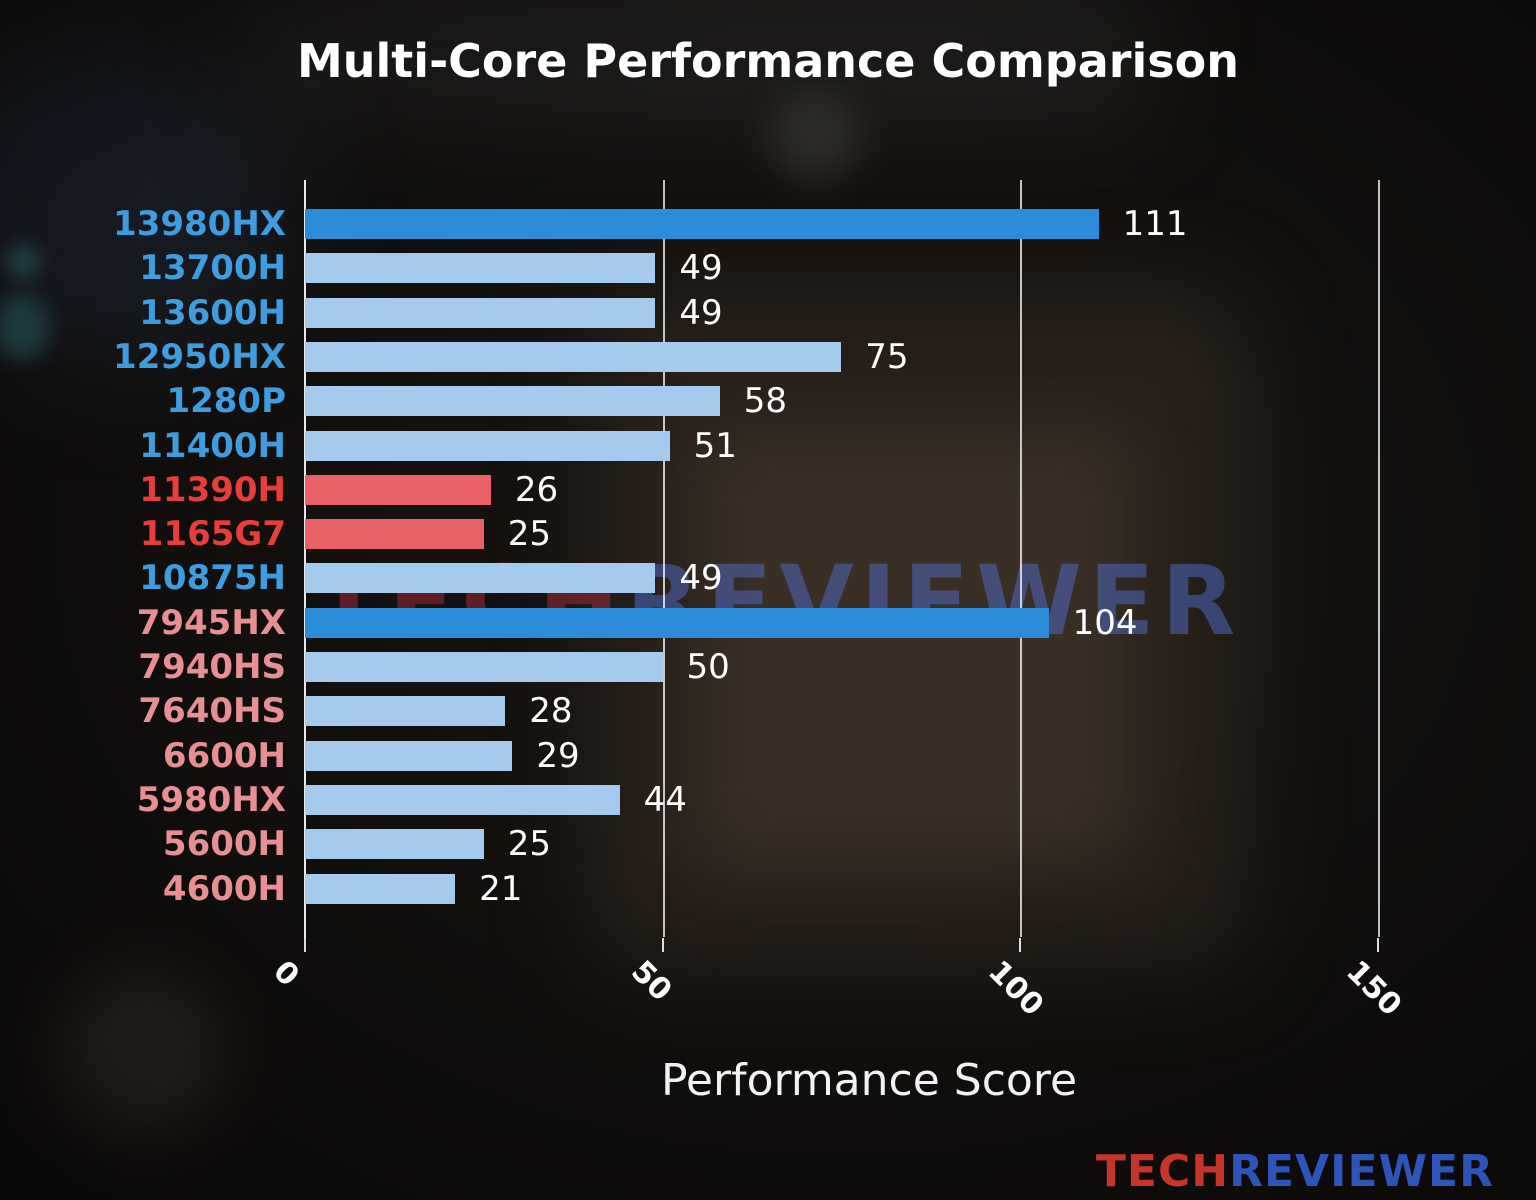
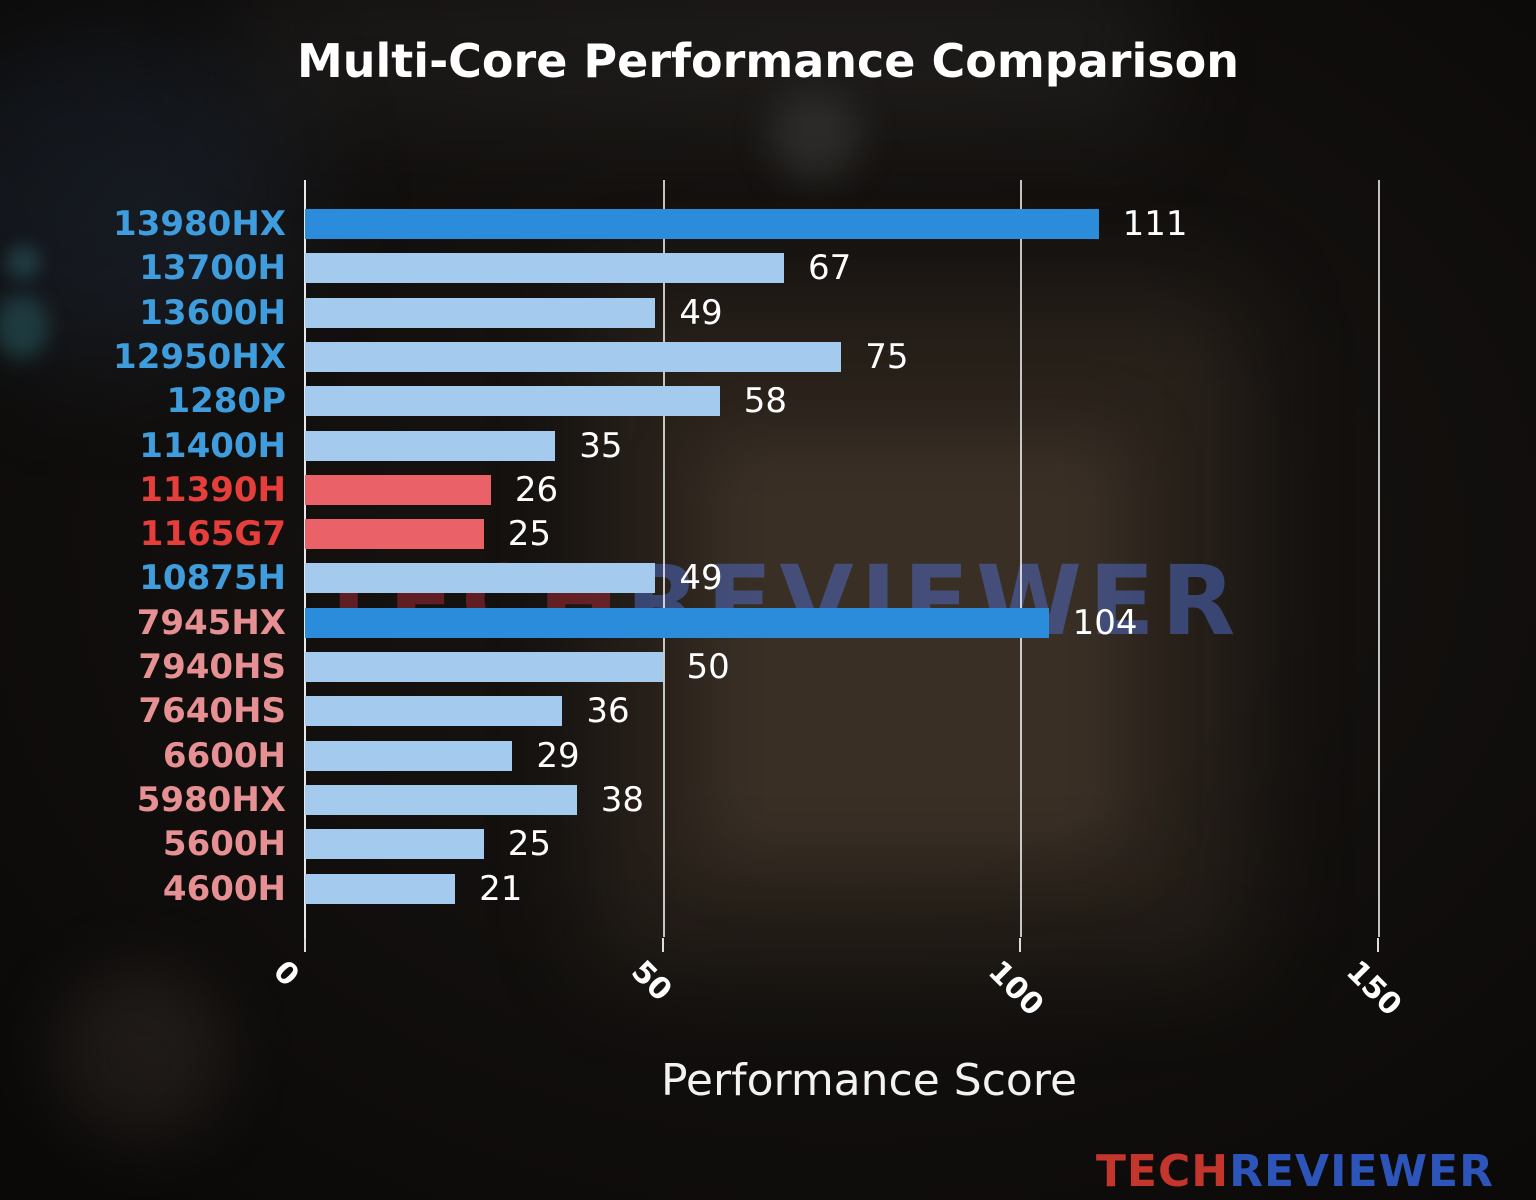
13700H: 49 -> 67
11400H: 51 -> 35
7640HS: 28 -> 36
5980HX: 44 -> 38
